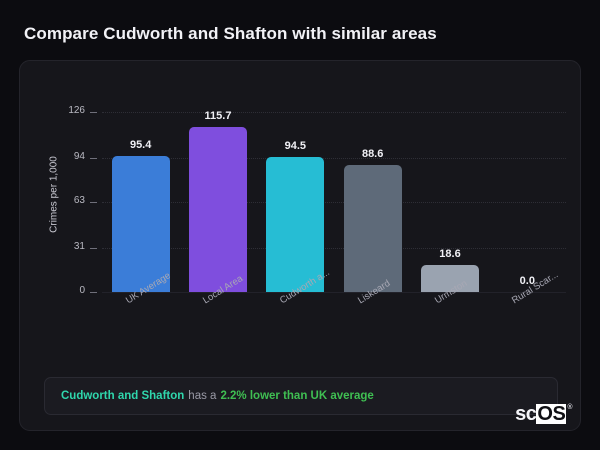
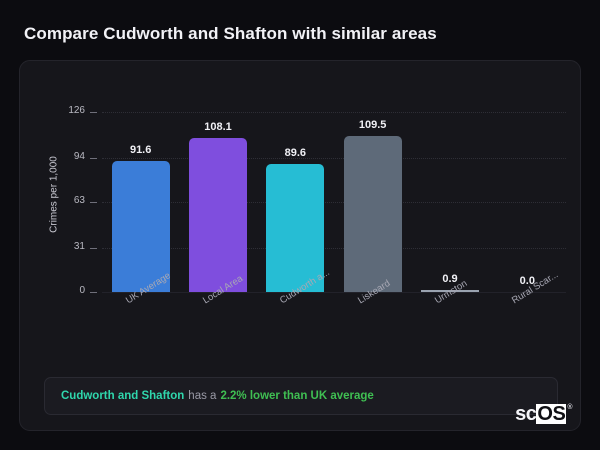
UK Average: 95.4 -> 91.6
Local Area: 115.7 -> 108.1
Cudworth a...: 94.5 -> 89.6
Liskeard: 88.6 -> 109.5
Urmston: 18.6 -> 0.9
